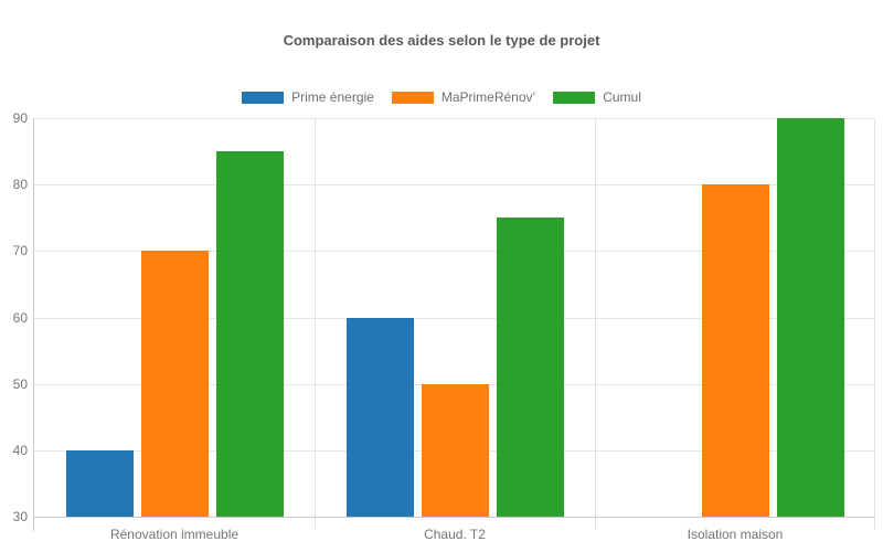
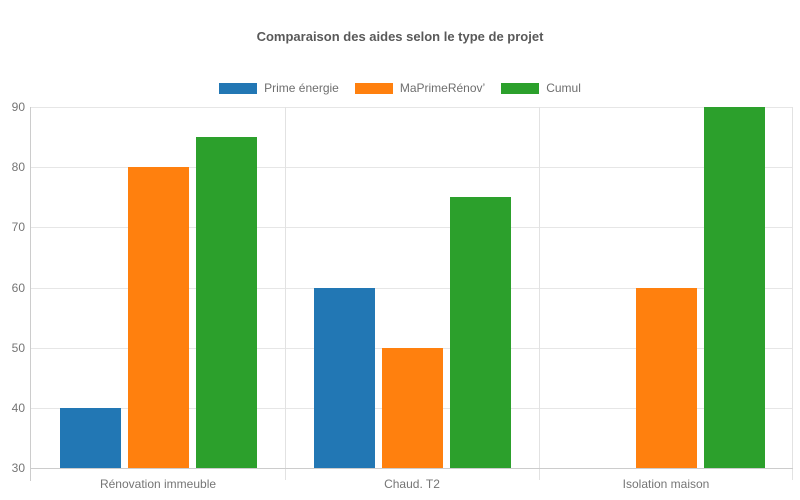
MaPrimeRénov’/Rénovation immeuble: 70 -> 80
MaPrimeRénov’/Isolation maison: 80 -> 60
